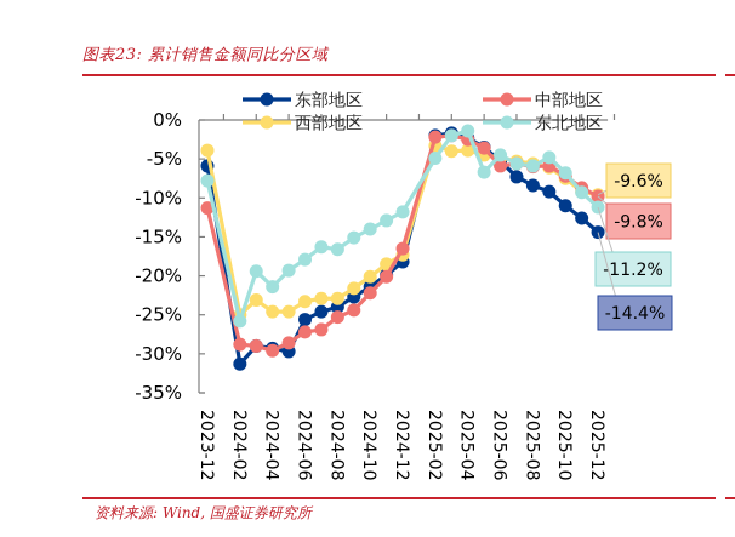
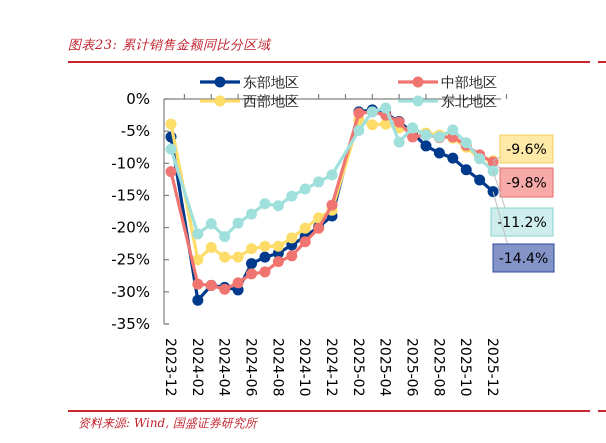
东北地区/2024-02: -26% -> -21%
